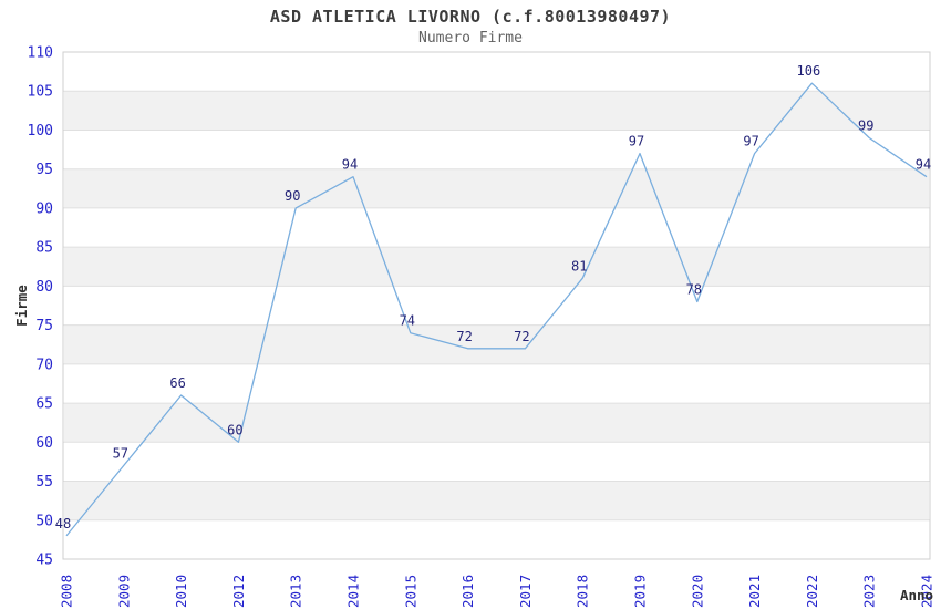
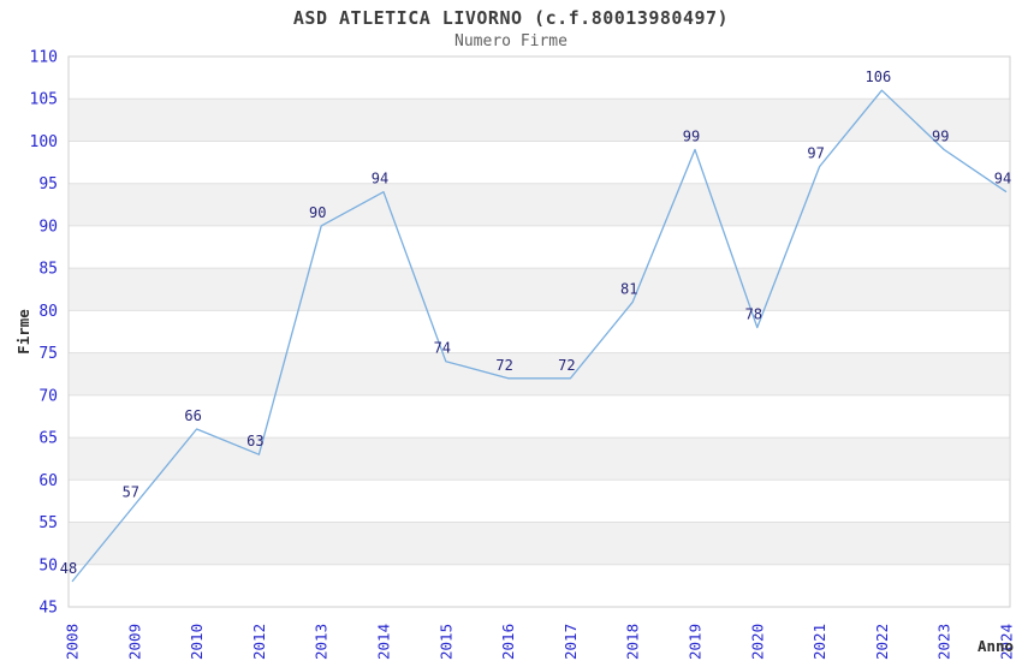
2012: 60 -> 63
2019: 97 -> 99
